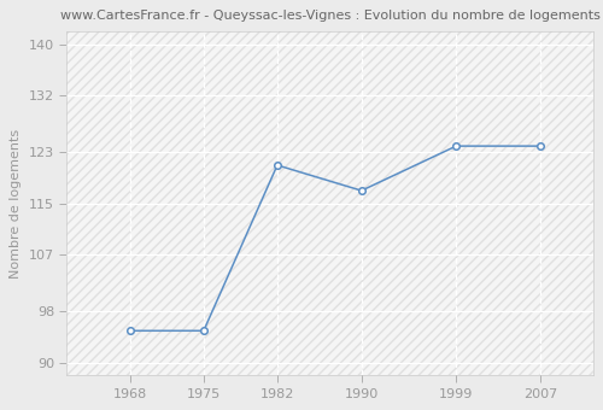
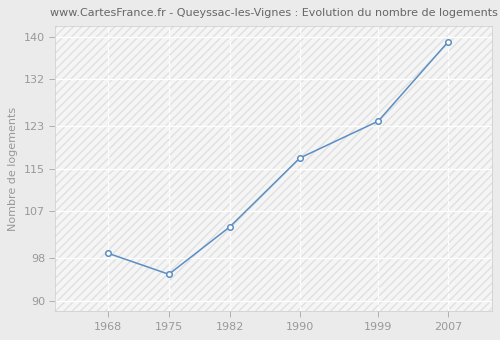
1968: 95 -> 99
1982: 121 -> 104
2007: 124 -> 139
